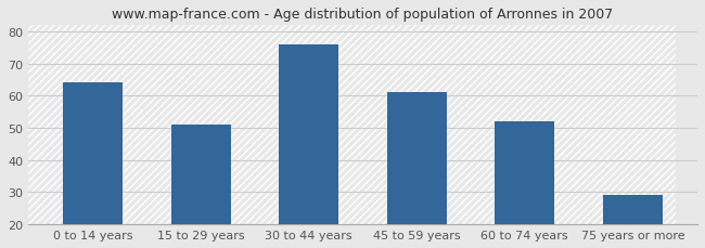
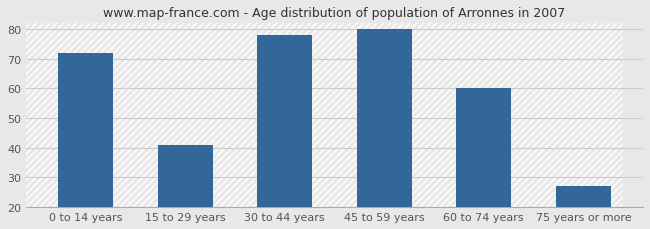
0 to 14 years: 64 -> 72
15 to 29 years: 51 -> 41
30 to 44 years: 76 -> 78
45 to 59 years: 61 -> 80
60 to 74 years: 52 -> 60
75 years or more: 29 -> 27
